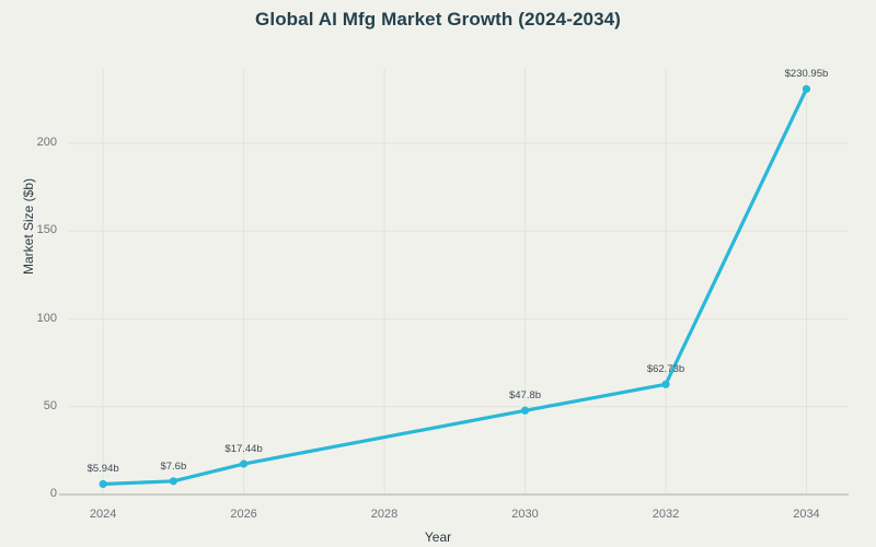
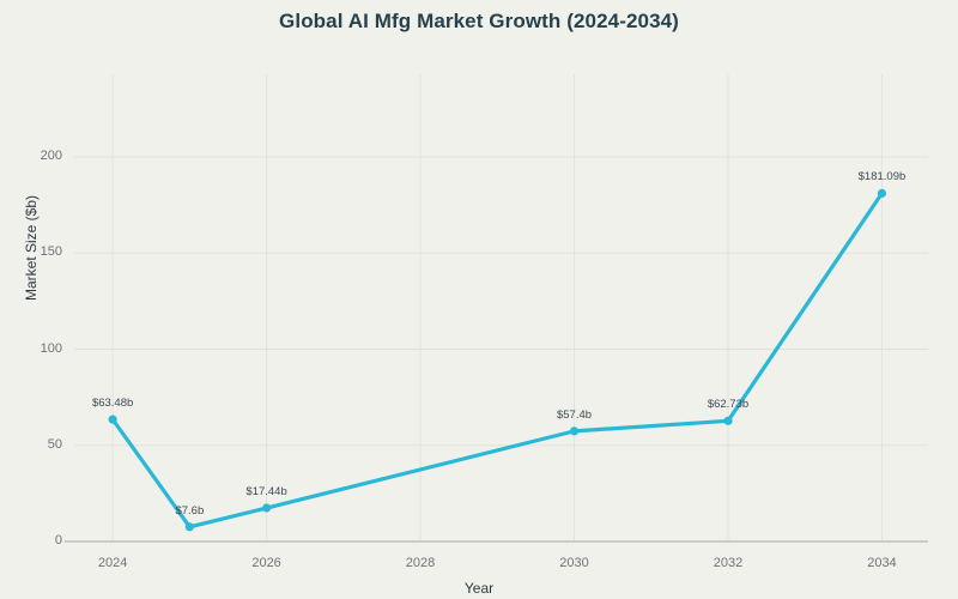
2024: $5.94b -> $63.48b
2030: $47.8b -> $57.4b
2034: $230.95b -> $181.09b
